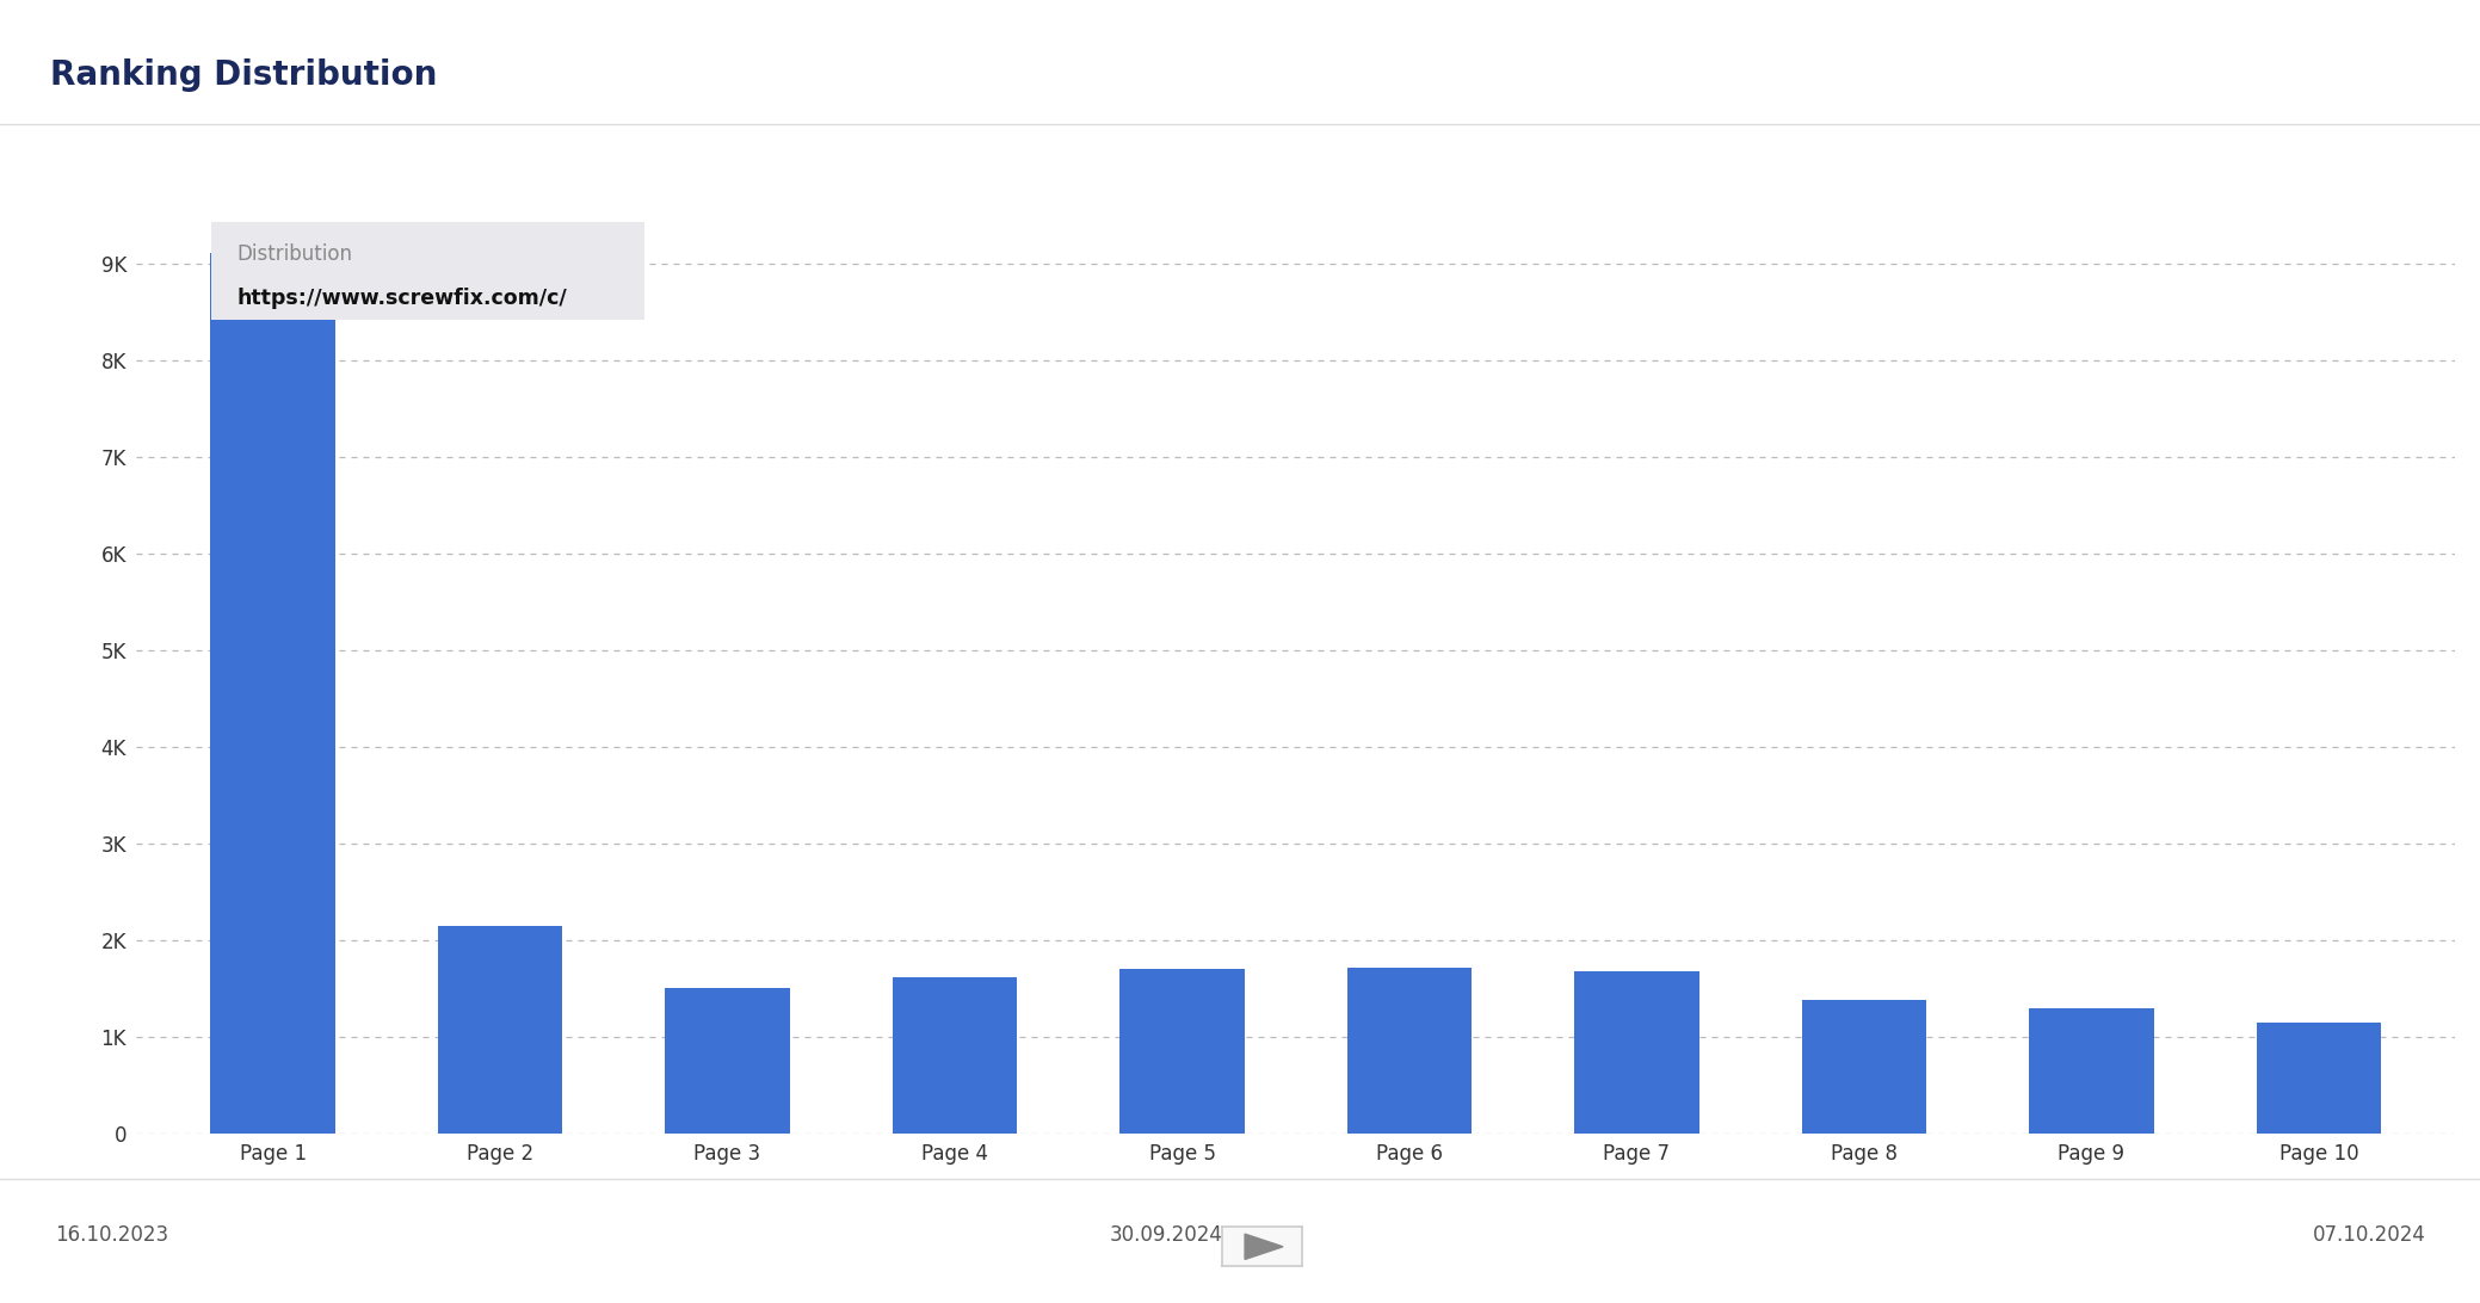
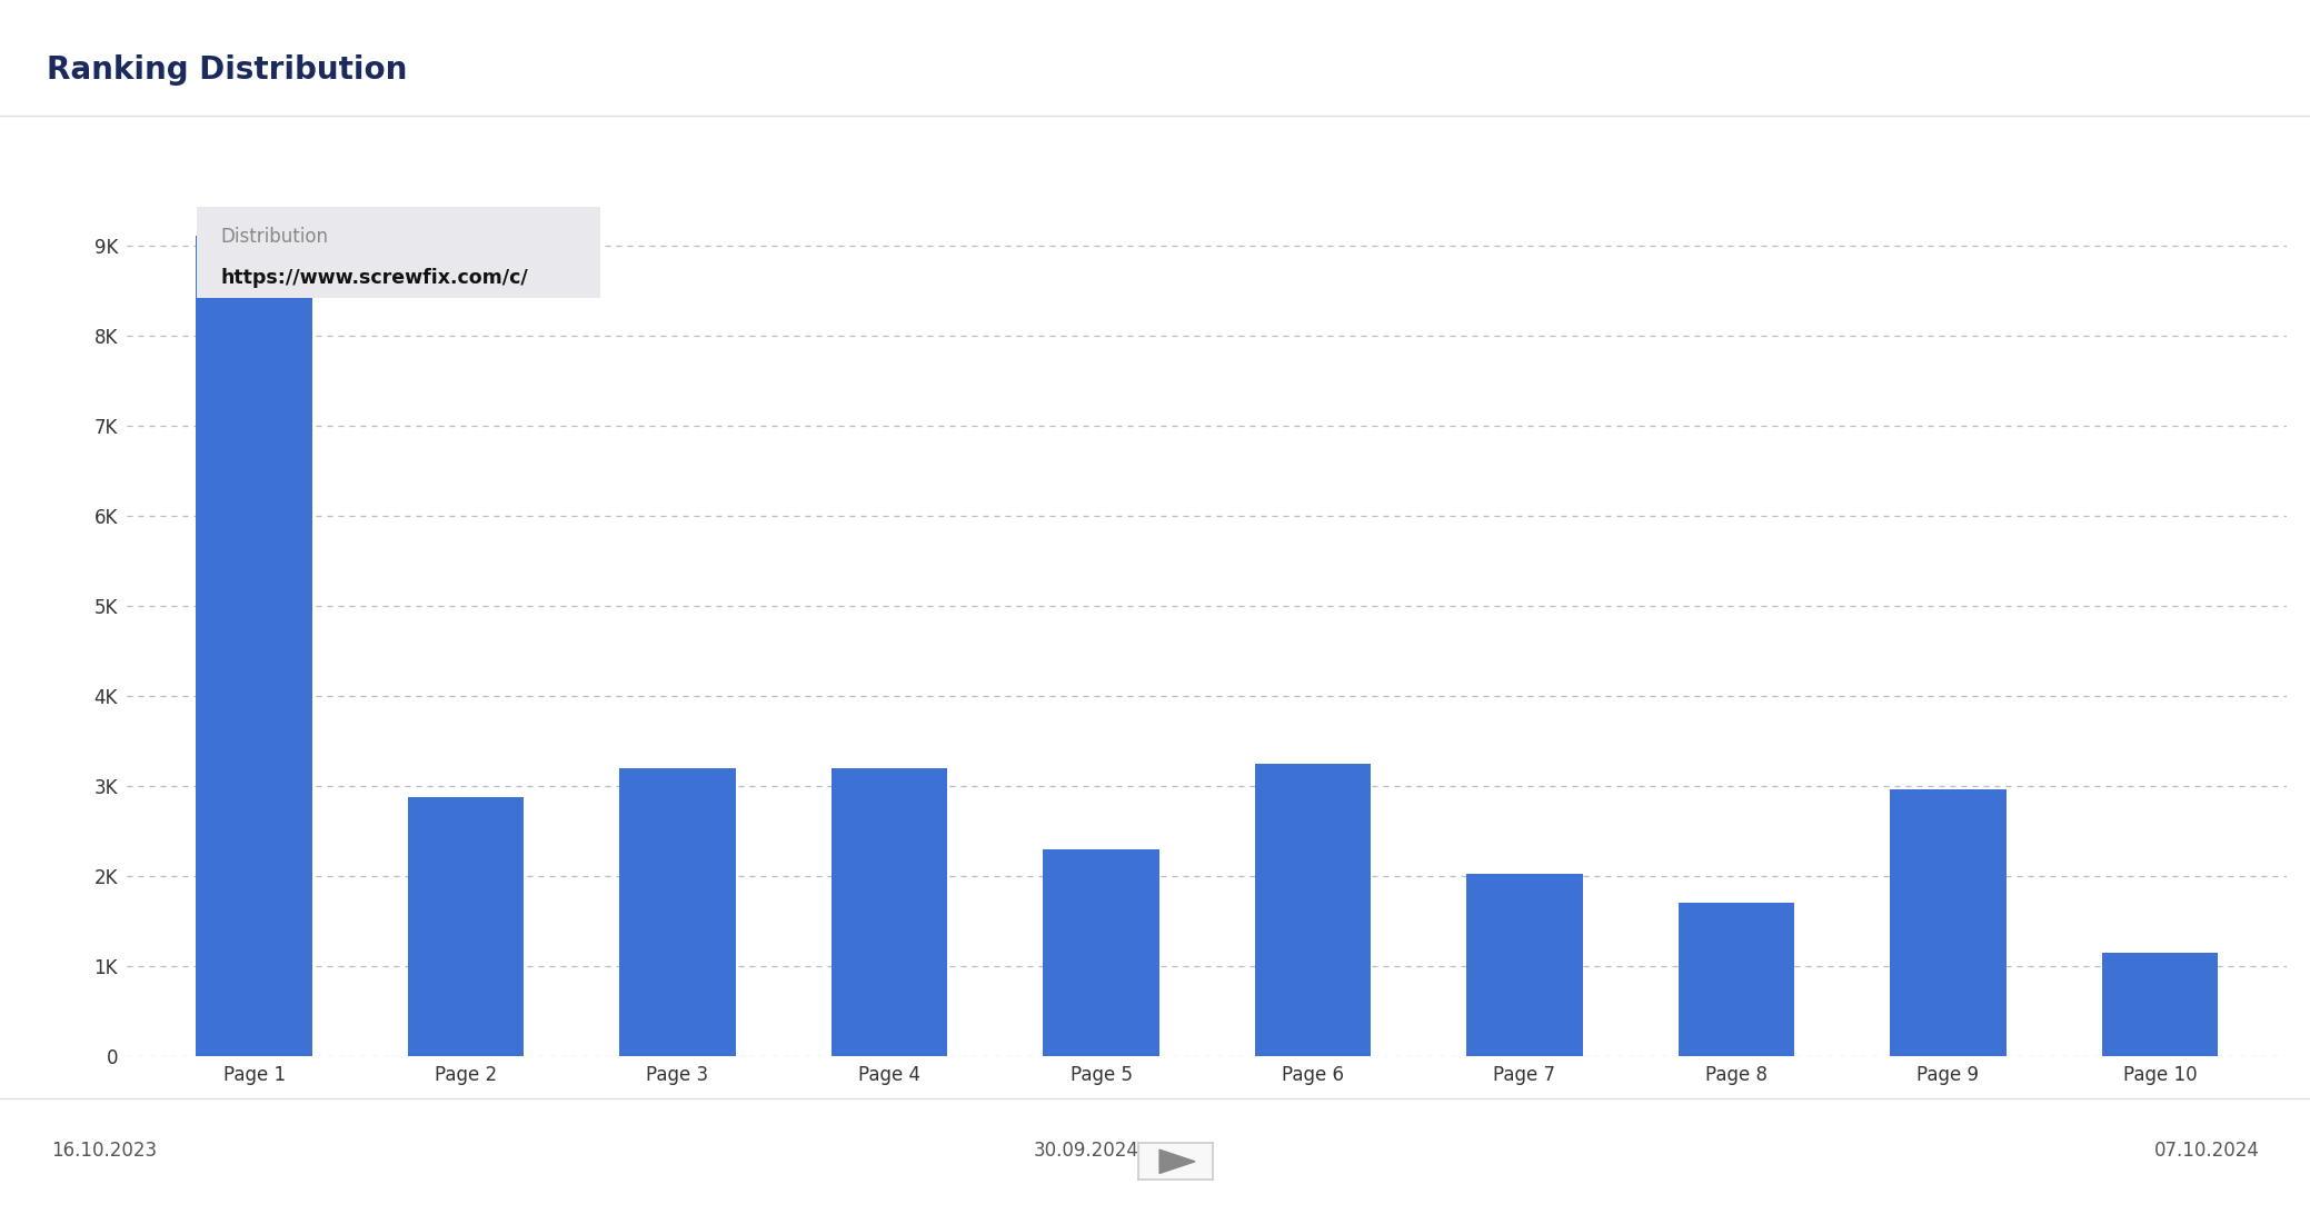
Page 2: 2.15K -> 2.88K
Page 3: 1.50K -> 3.20K
Page 4: 1.62K -> 3.20K
Page 5: 1.70K -> 2.30K
Page 6: 1.72K -> 3.24K
Page 7: 1.68K -> 2.02K
Page 8: 1.38K -> 1.70K
Page 9: 1.30K -> 2.96K
